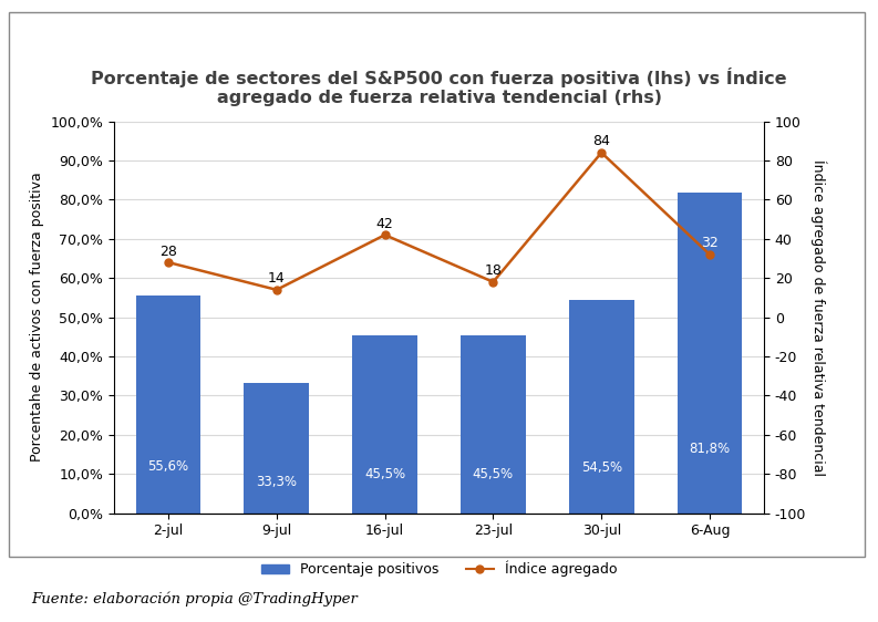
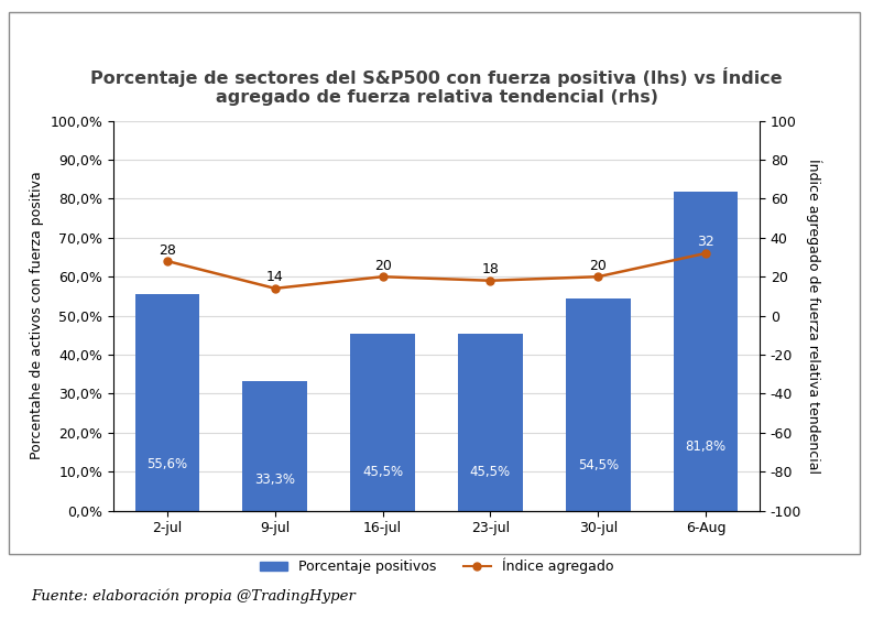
Índice agregado/16-jul: 42 -> 20
Índice agregado/30-jul: 84 -> 20
